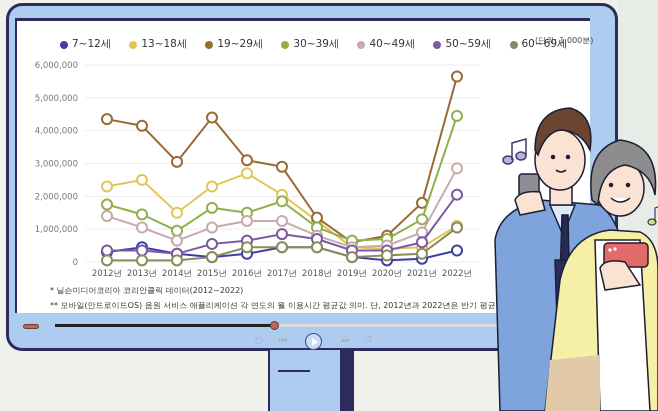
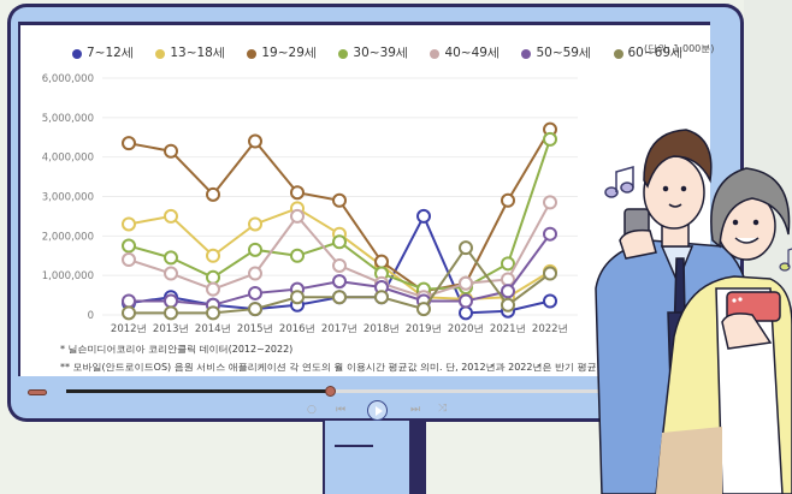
40~49세/2016년: 1200000 -> 2500000
7~12세/2019년: 200000 -> 2500000
40~49세/2020년: 500000 -> 800000
60~69세/2020년: 200000 -> 1700000
19~29세/2021년: 1800000 -> 2900000
19~29세/2022년: 5600000 -> 4700000
